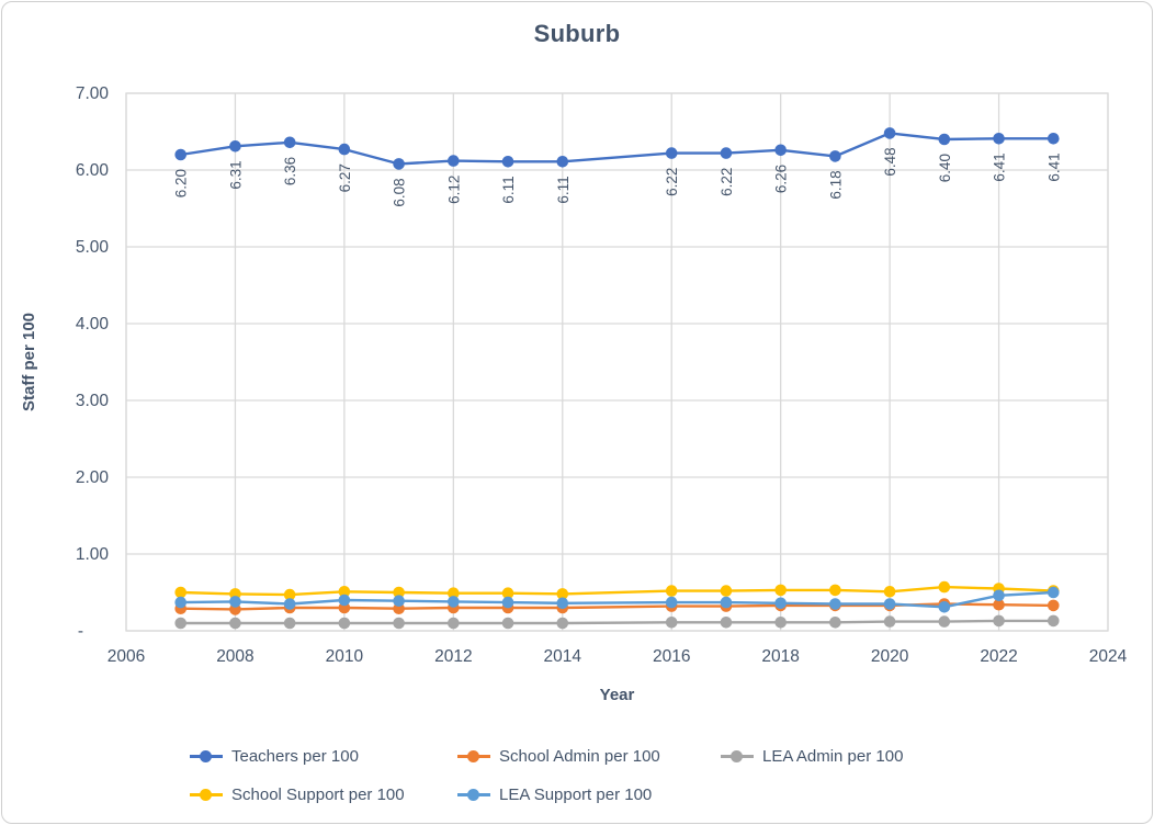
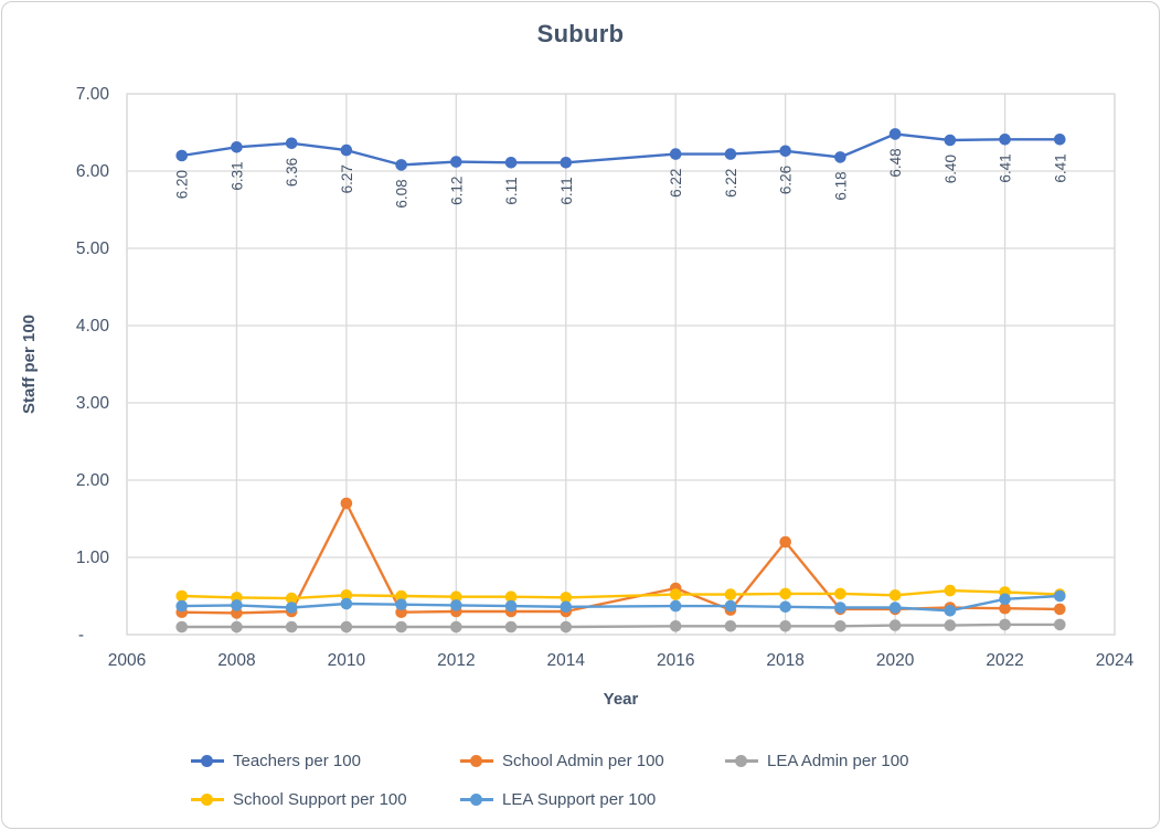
School Admin per 100/2010: 0.3 -> 1.7
School Admin per 100/2016: 0.3 -> 0.6
School Admin per 100/2018: 0.3 -> 1.2
